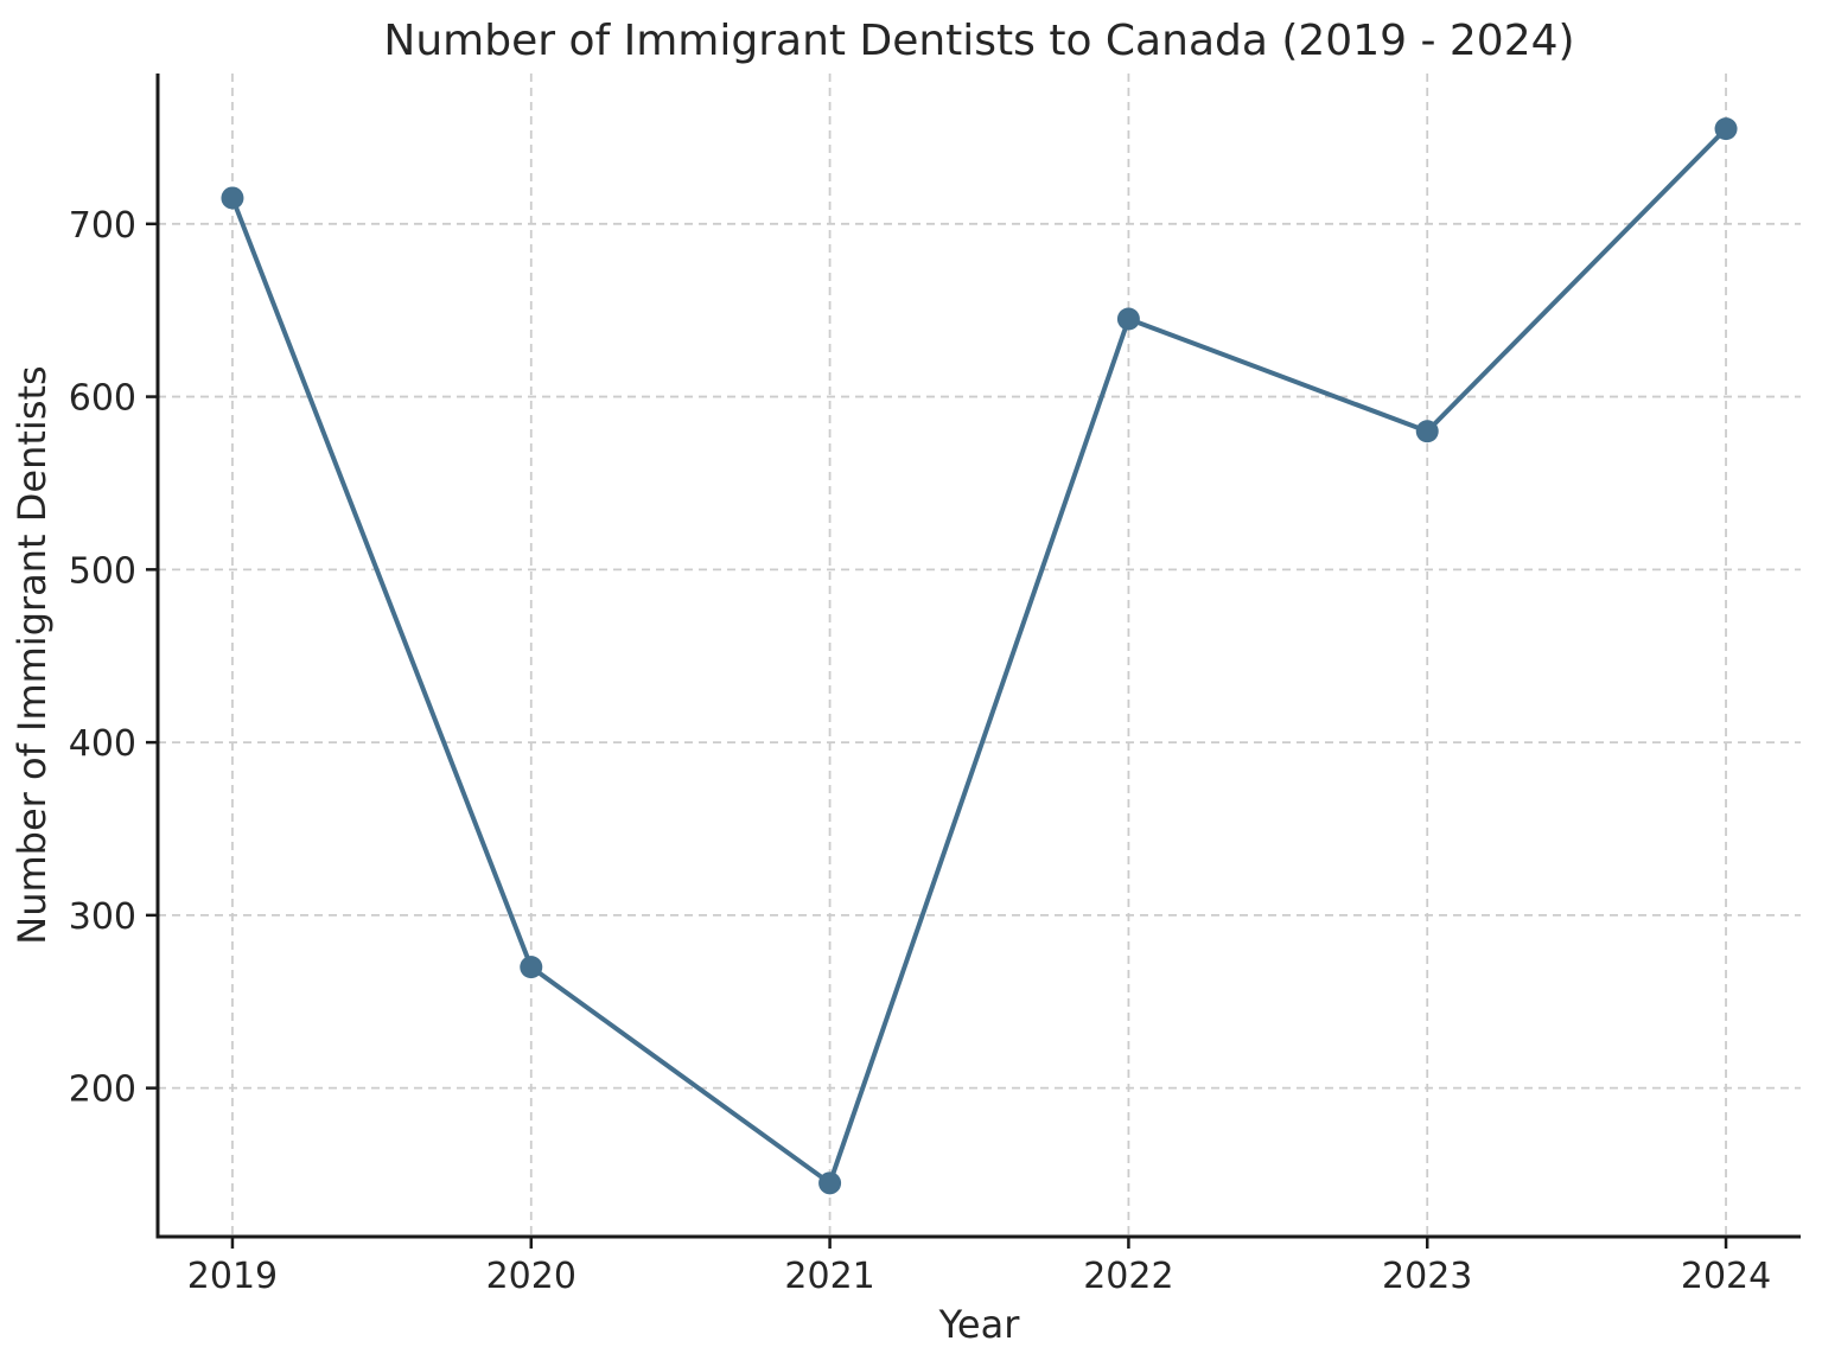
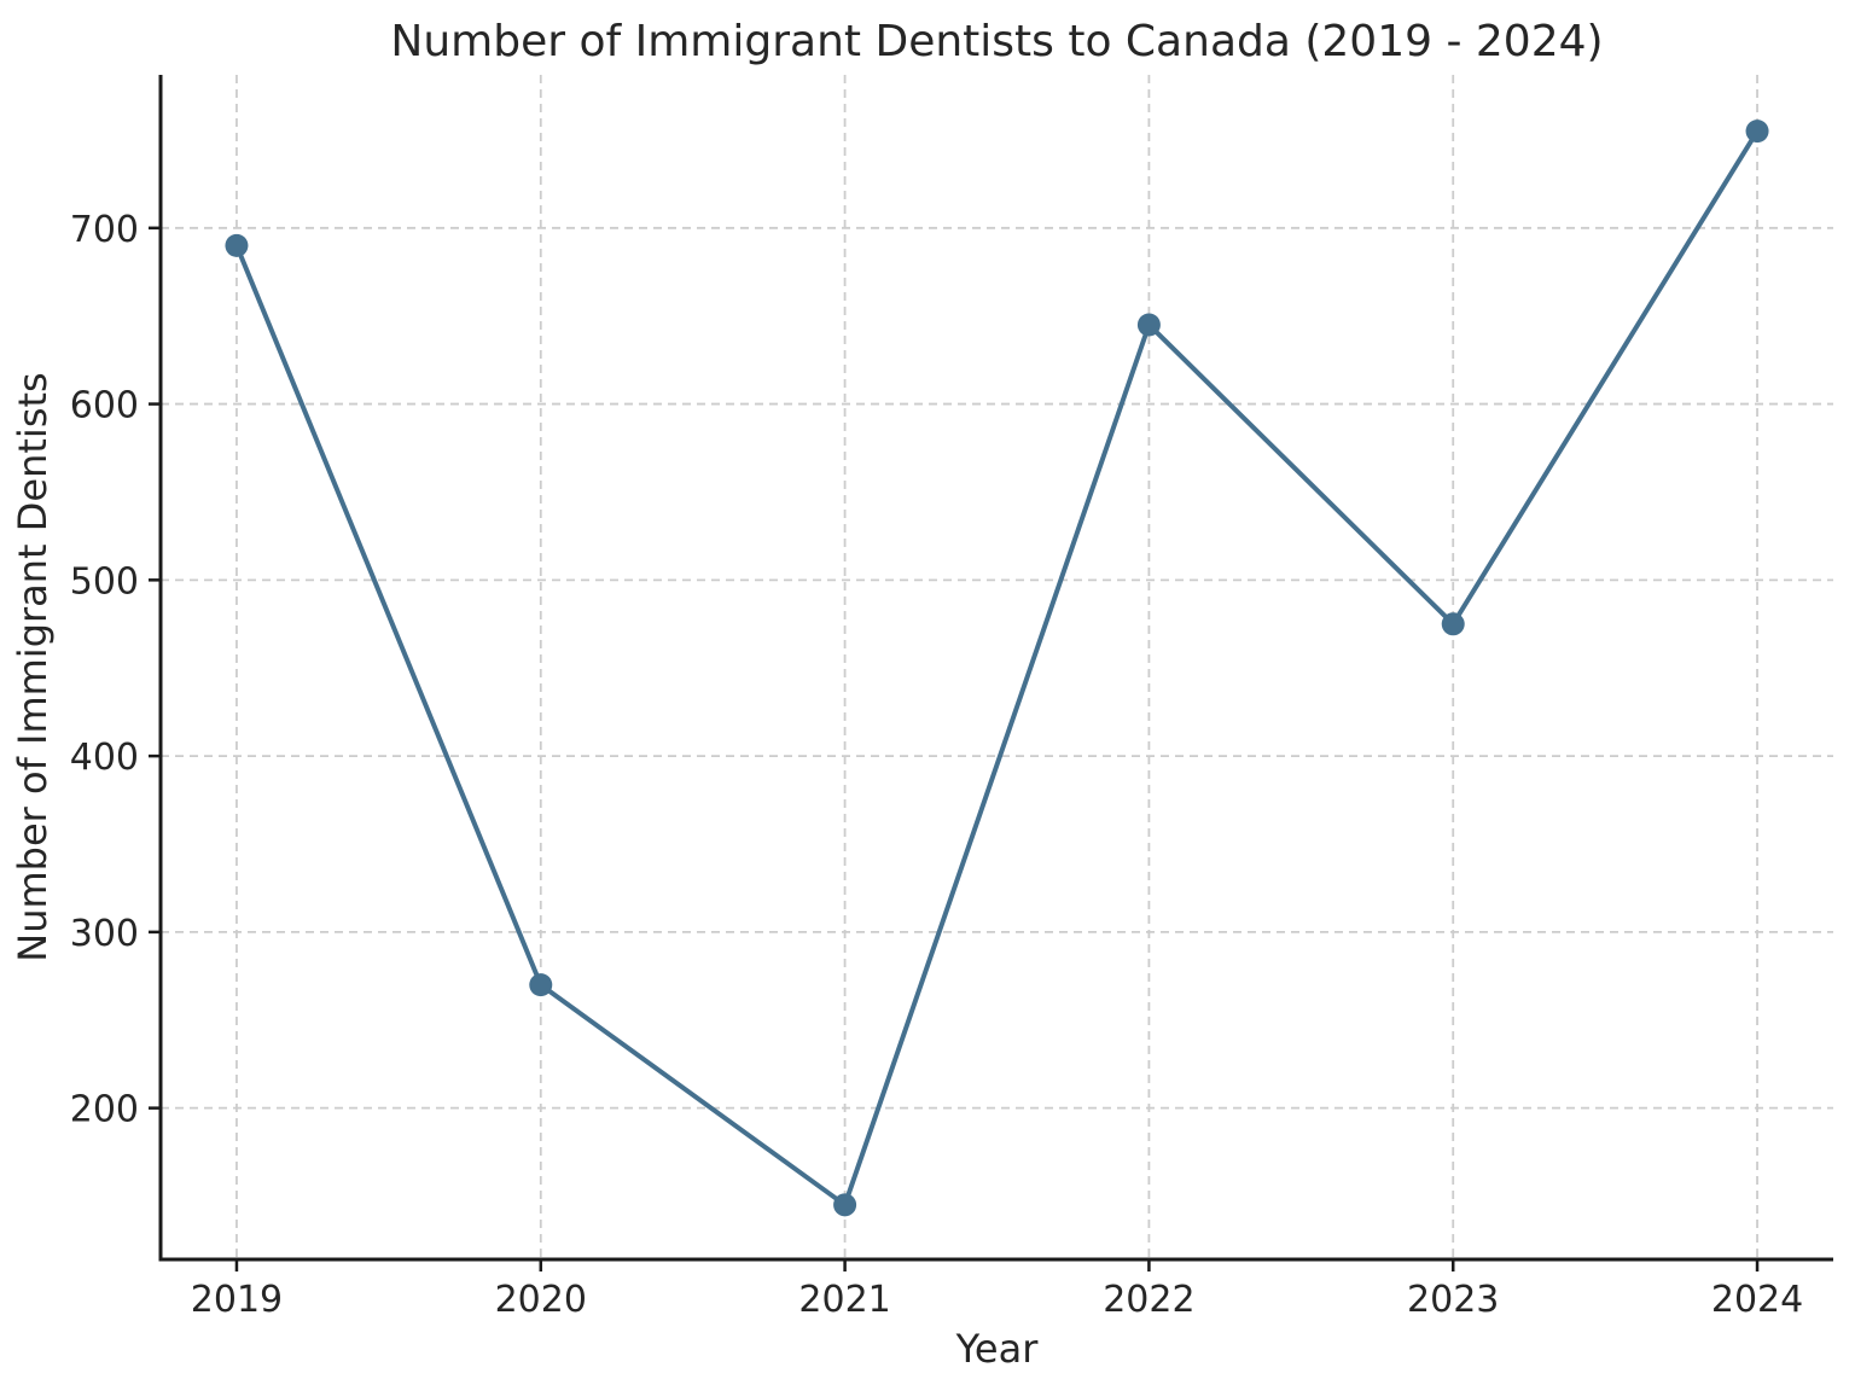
2019: 715 -> 690
2023: 580 -> 475
